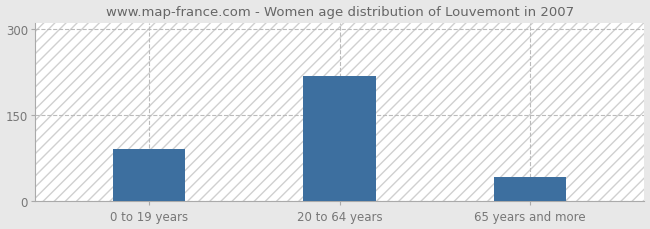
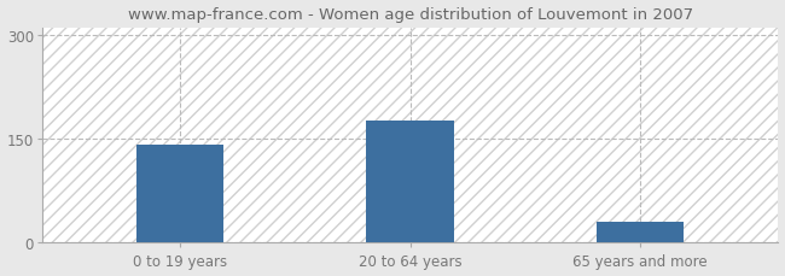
0 to 19 years: 90 -> 140
20 to 64 years: 218 -> 175
65 years and more: 42 -> 30
